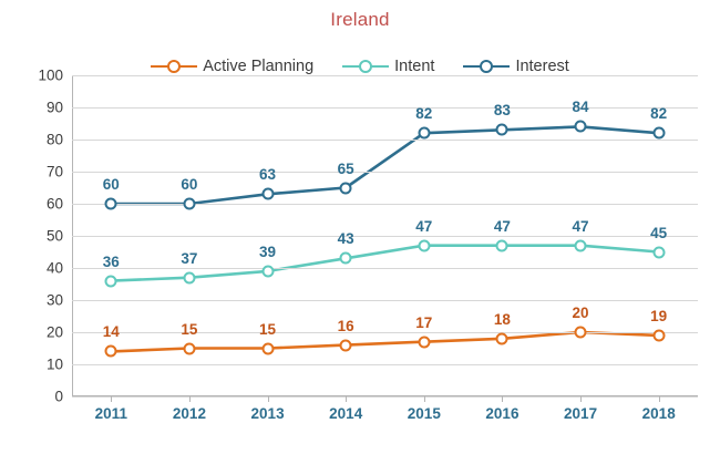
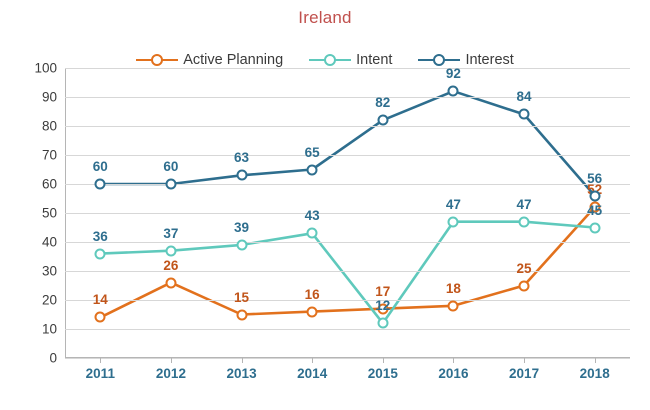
Active Planning/2012: 15 -> 26
Intent/2015: 47 -> 12
Interest/2016: 83 -> 92
Active Planning/2017: 20 -> 25
Active Planning/2018: 19 -> 52
Interest/2018: 82 -> 56
